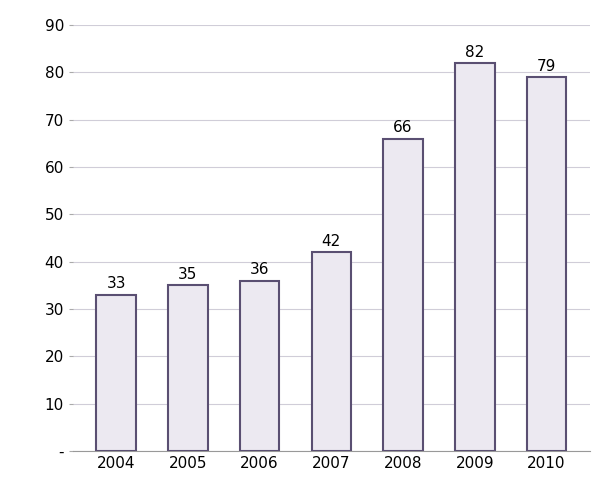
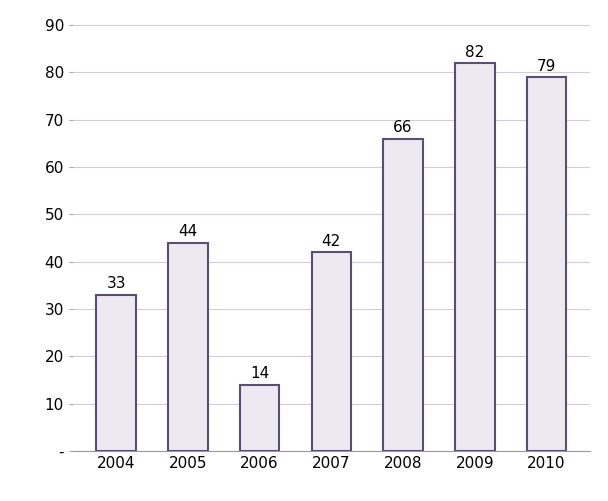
2005: 35 -> 44
2006: 36 -> 14
